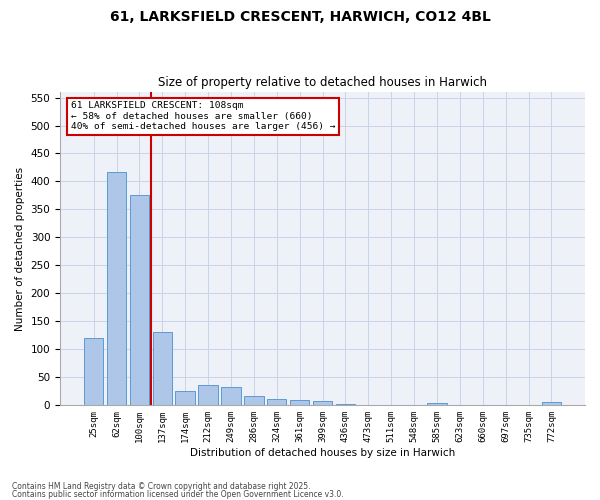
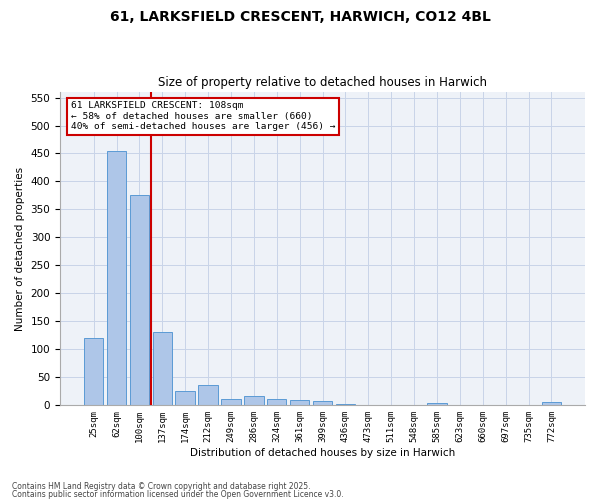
62sqm: 416 -> 455
249sqm: 32 -> 10
